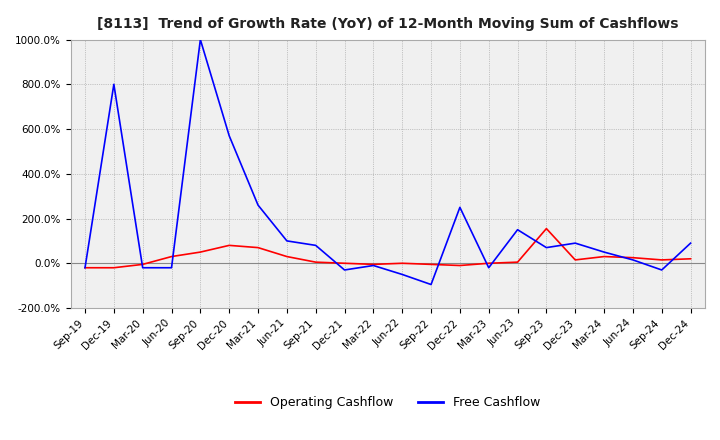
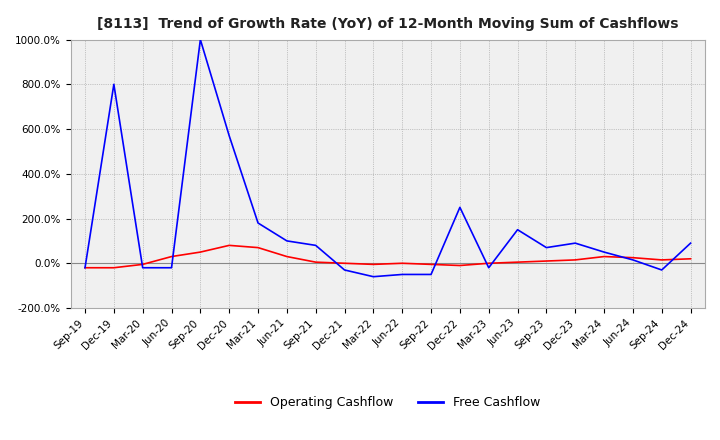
Free Cashflow/Mar-21: 260% -> 180%
Free Cashflow/Mar-22: -10% -> -60%
Free Cashflow/Sep-22: -95% -> -50%
Operating Cashflow/Sep-23: 155% -> 10%
